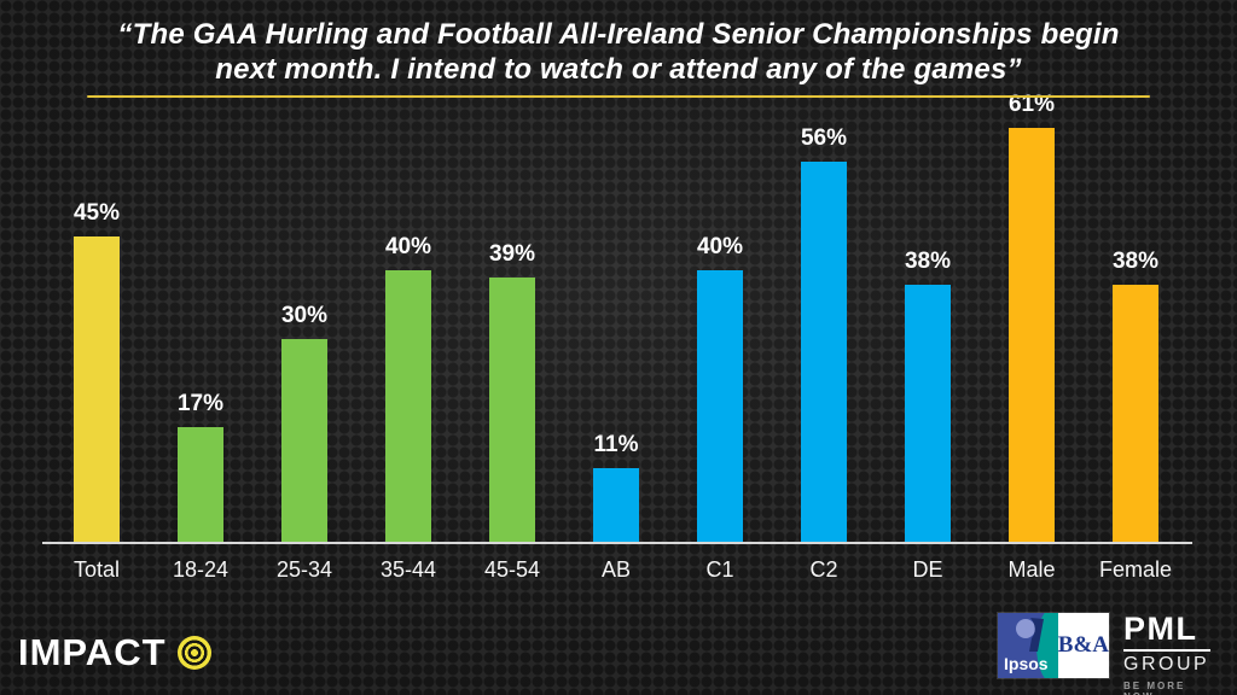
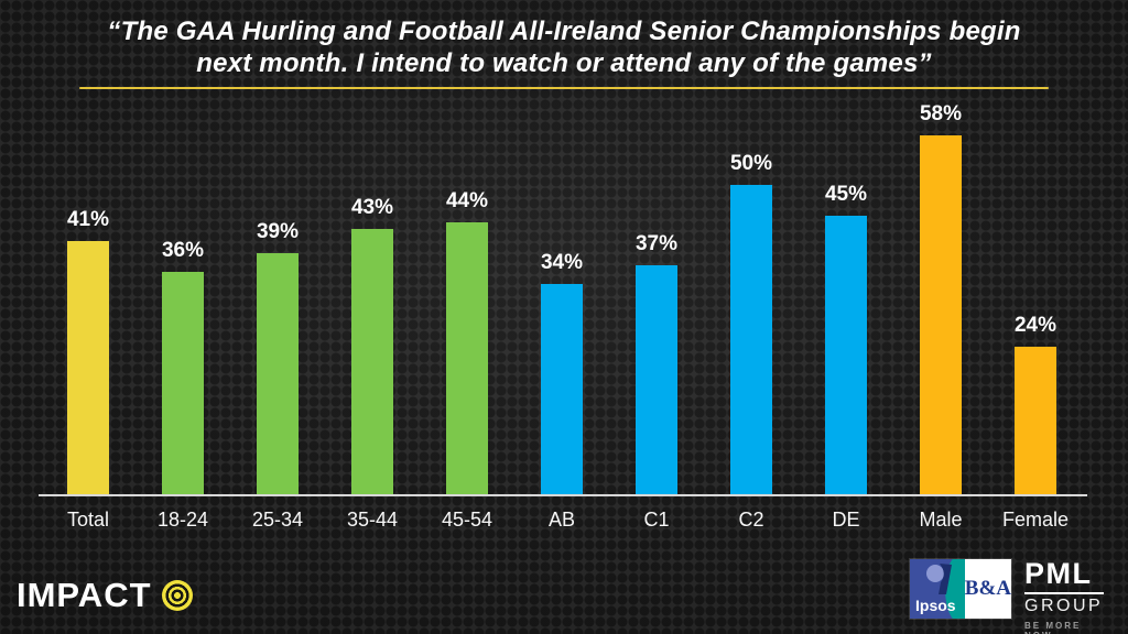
Total: 45% -> 41%
18-24: 17% -> 36%
25-34: 30% -> 39%
35-44: 40% -> 43%
45-54: 39% -> 44%
AB: 11% -> 34%
C1: 40% -> 37%
C2: 56% -> 50%
DE: 38% -> 45%
Male: 61% -> 58%
Female: 38% -> 24%
